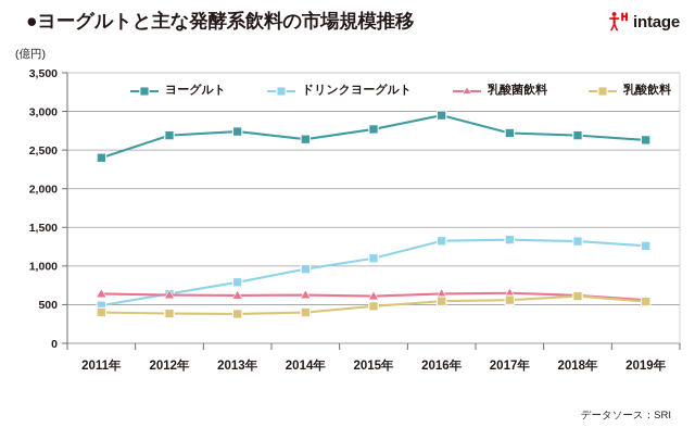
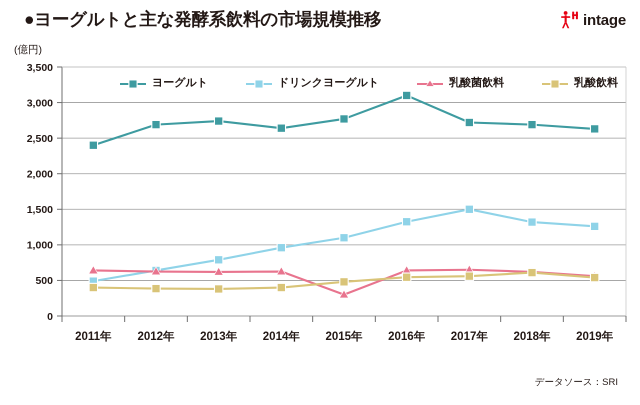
乳酸菌飲料/2015年: 600 -> 300
ヨーグルト/2016年: 3000 -> 3100
ドリンクヨーグルト/2017年: 1300 -> 1500
